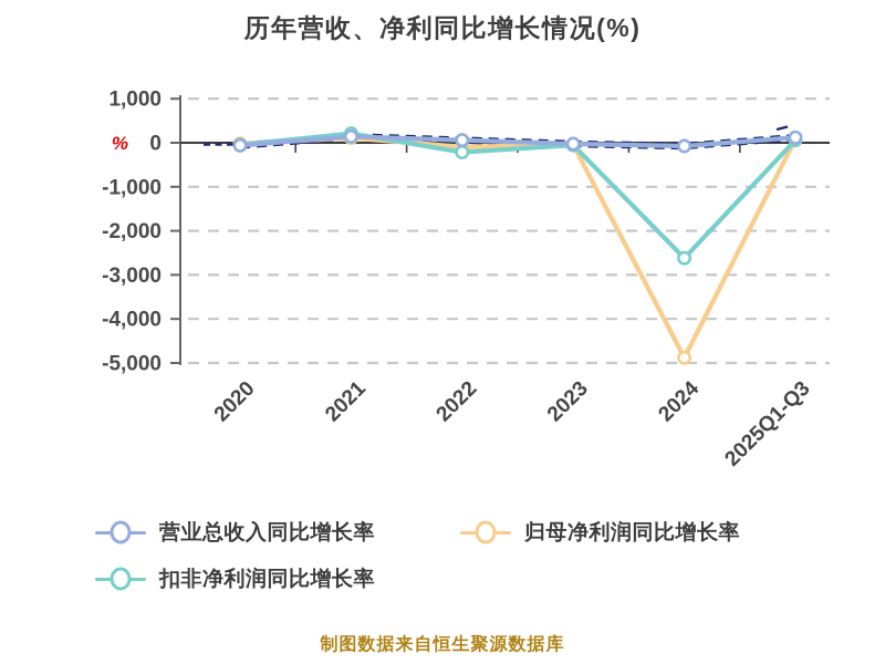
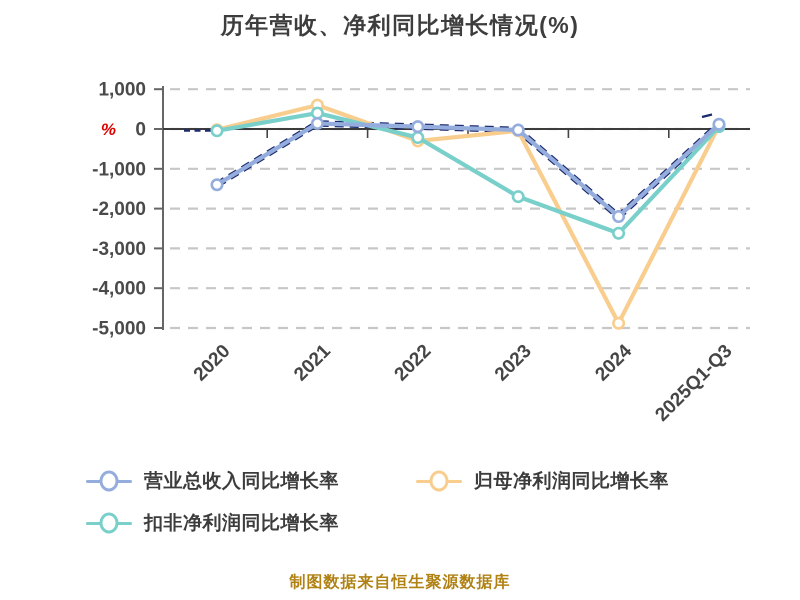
营业总收入同比增长率/2020: -100 -> -1400
归母净利润同比增长率/2021: 100 -> 600
扣非净利润同比增长率/2021: 200 -> 400
归母净利润同比增长率/2022: -100 -> -300
扣非净利润同比增长率/2023: -100 -> -1700
营业总收入同比增长率/2024: -100 -> -2200
